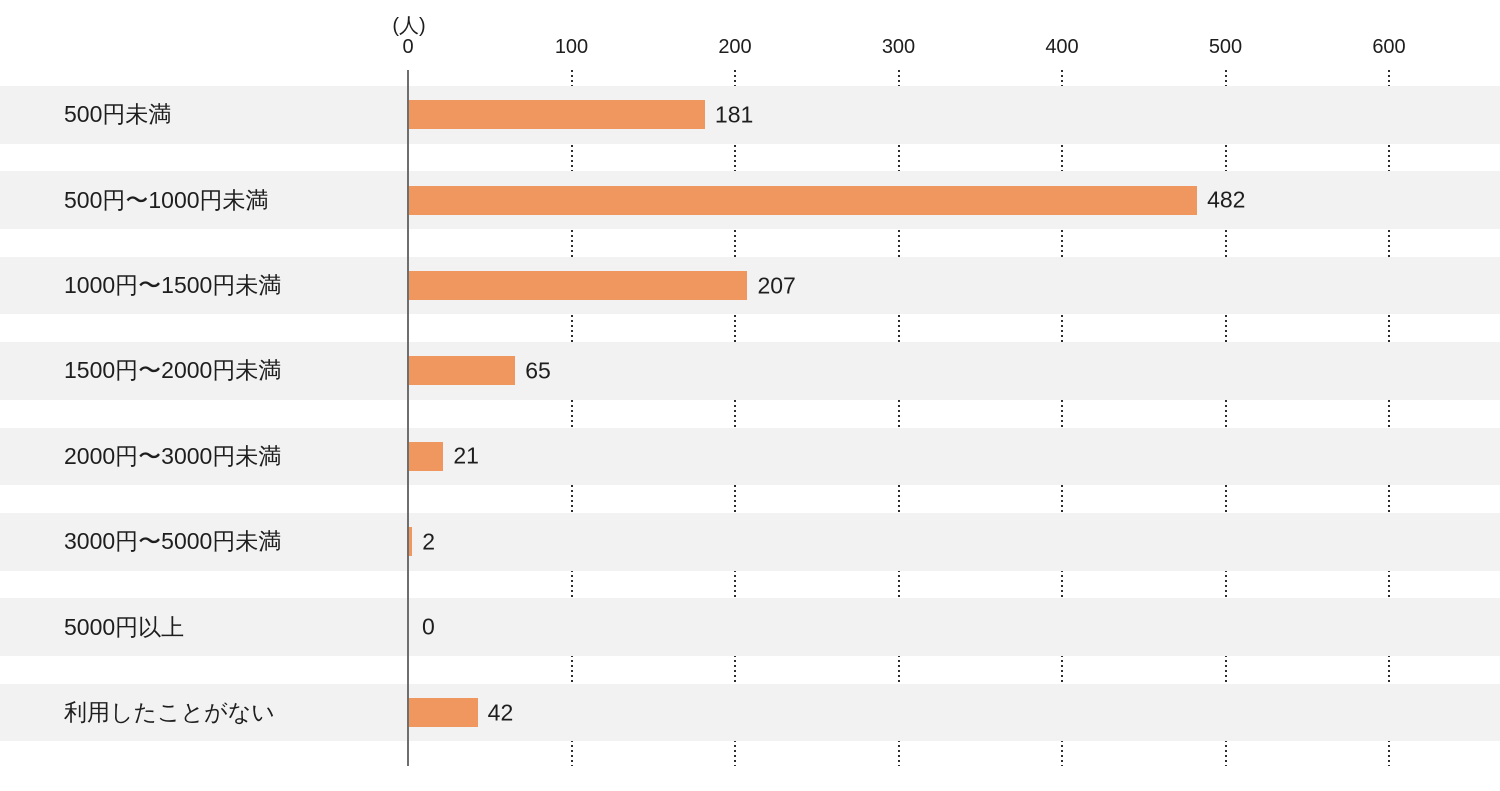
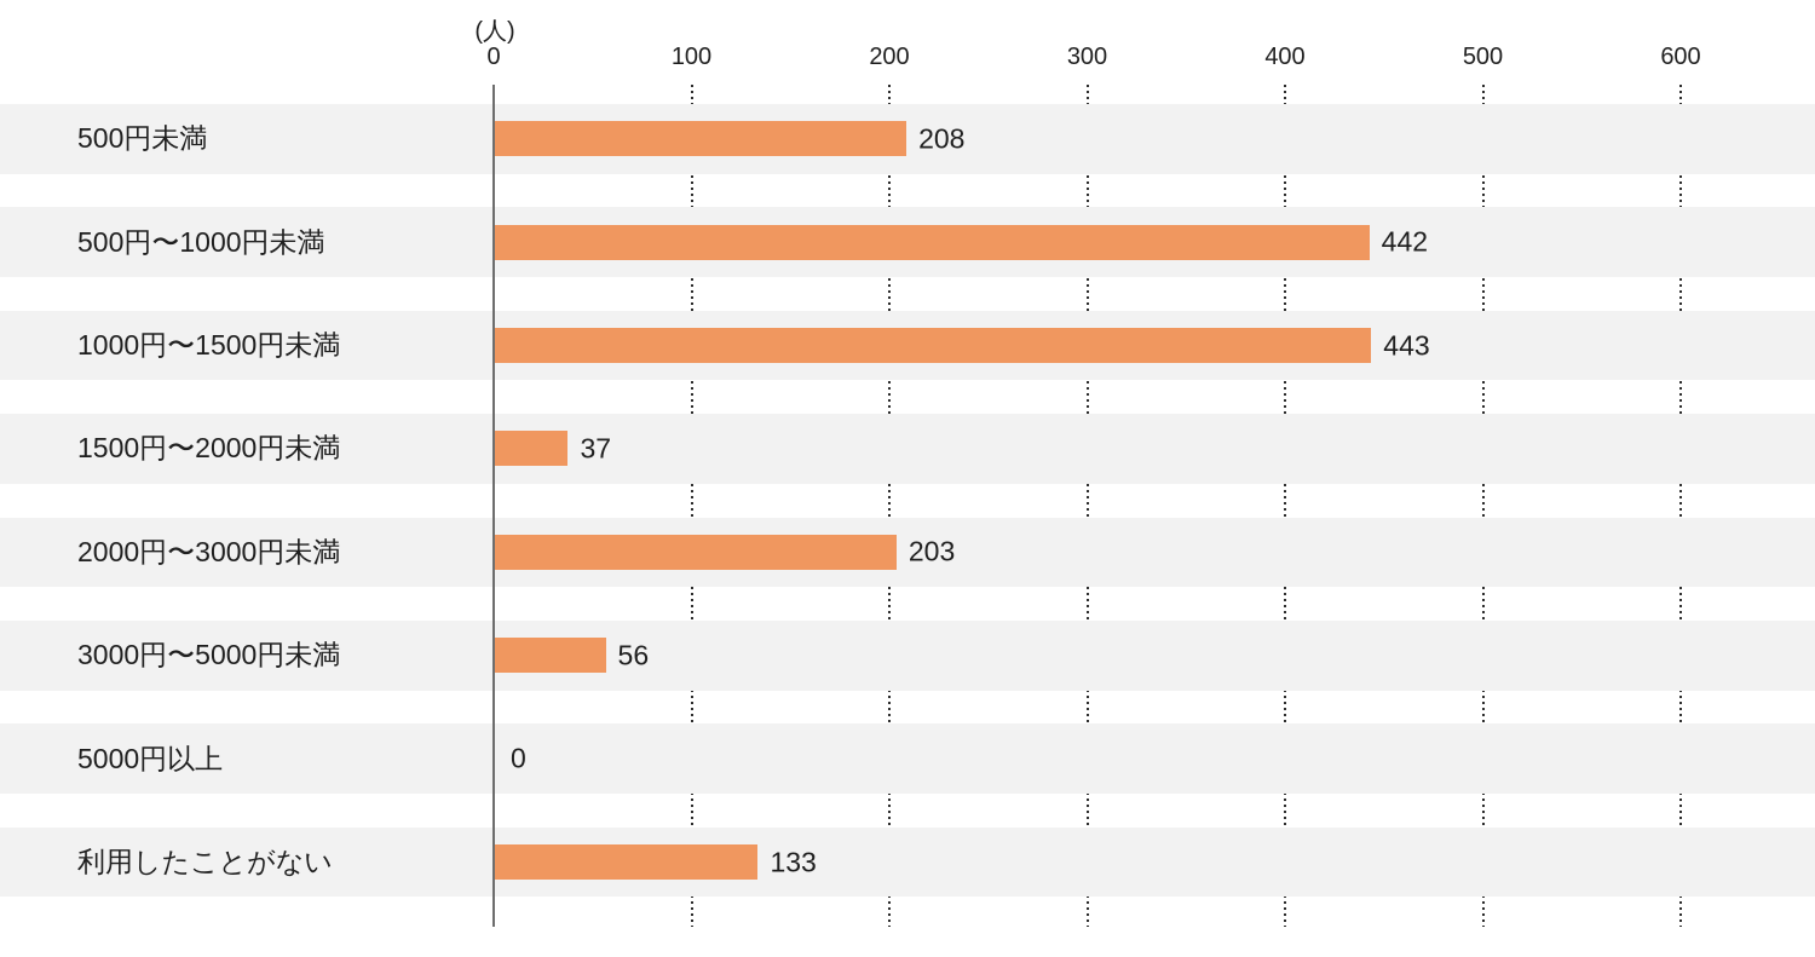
500円未満: 181 -> 208
500円〜1000円未満: 482 -> 442
1000円〜1500円未満: 207 -> 443
1500円〜2000円未満: 65 -> 37
2000円〜3000円未満: 21 -> 203
3000円〜5000円未満: 2 -> 56
利用したことがない: 42 -> 133
